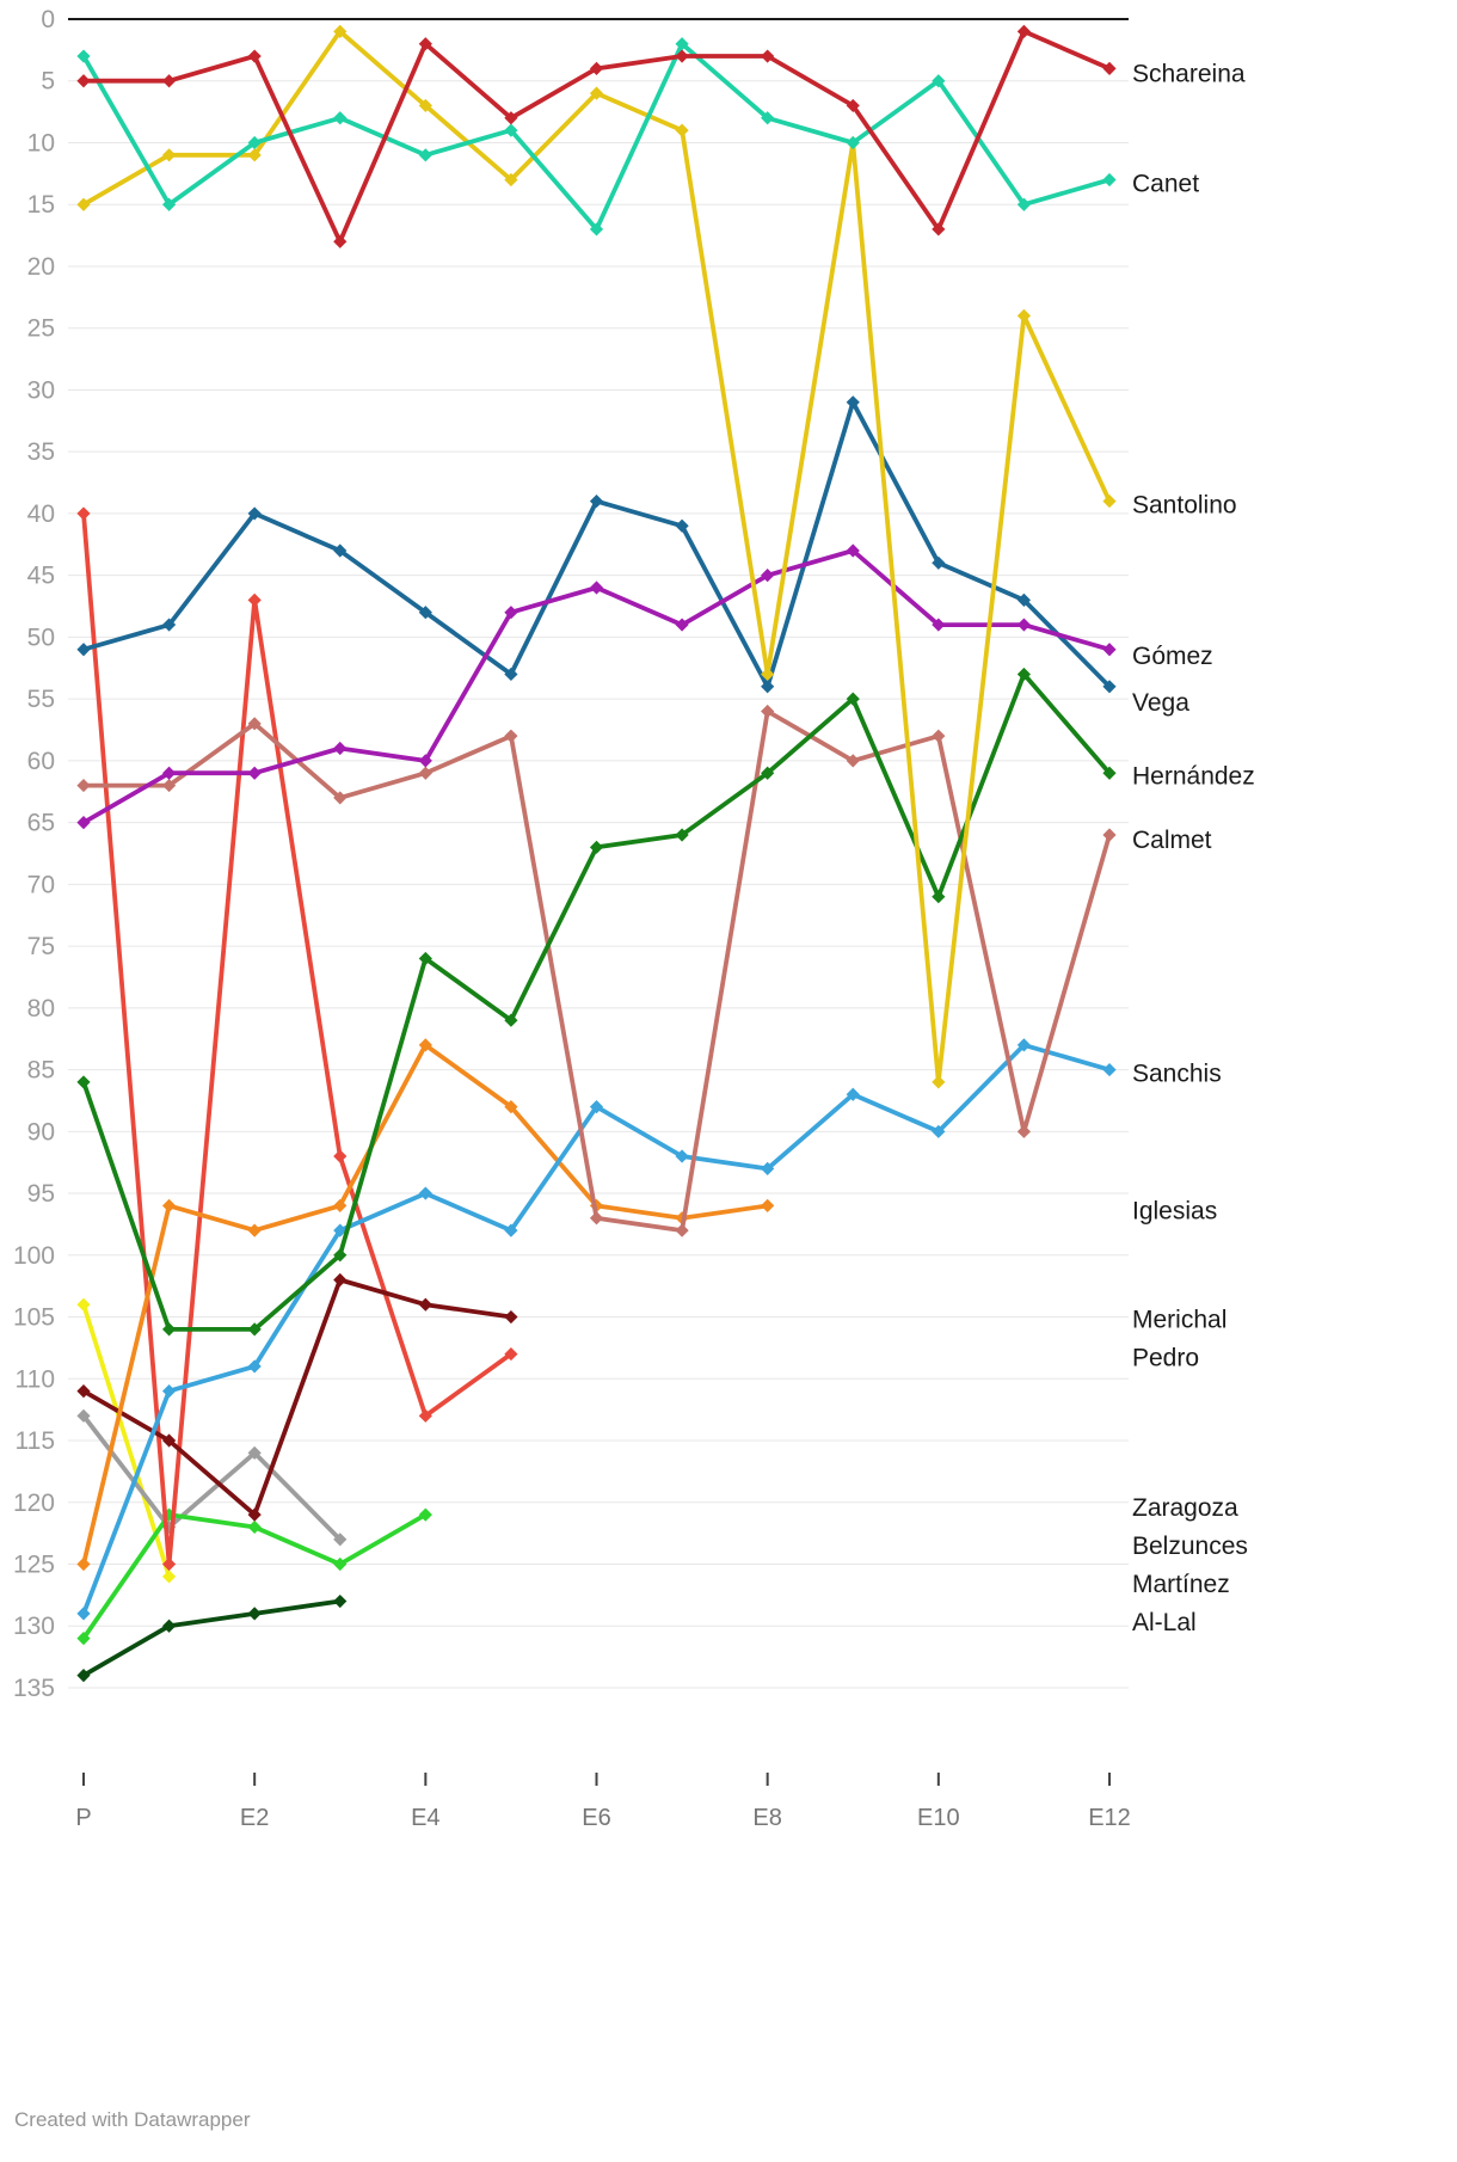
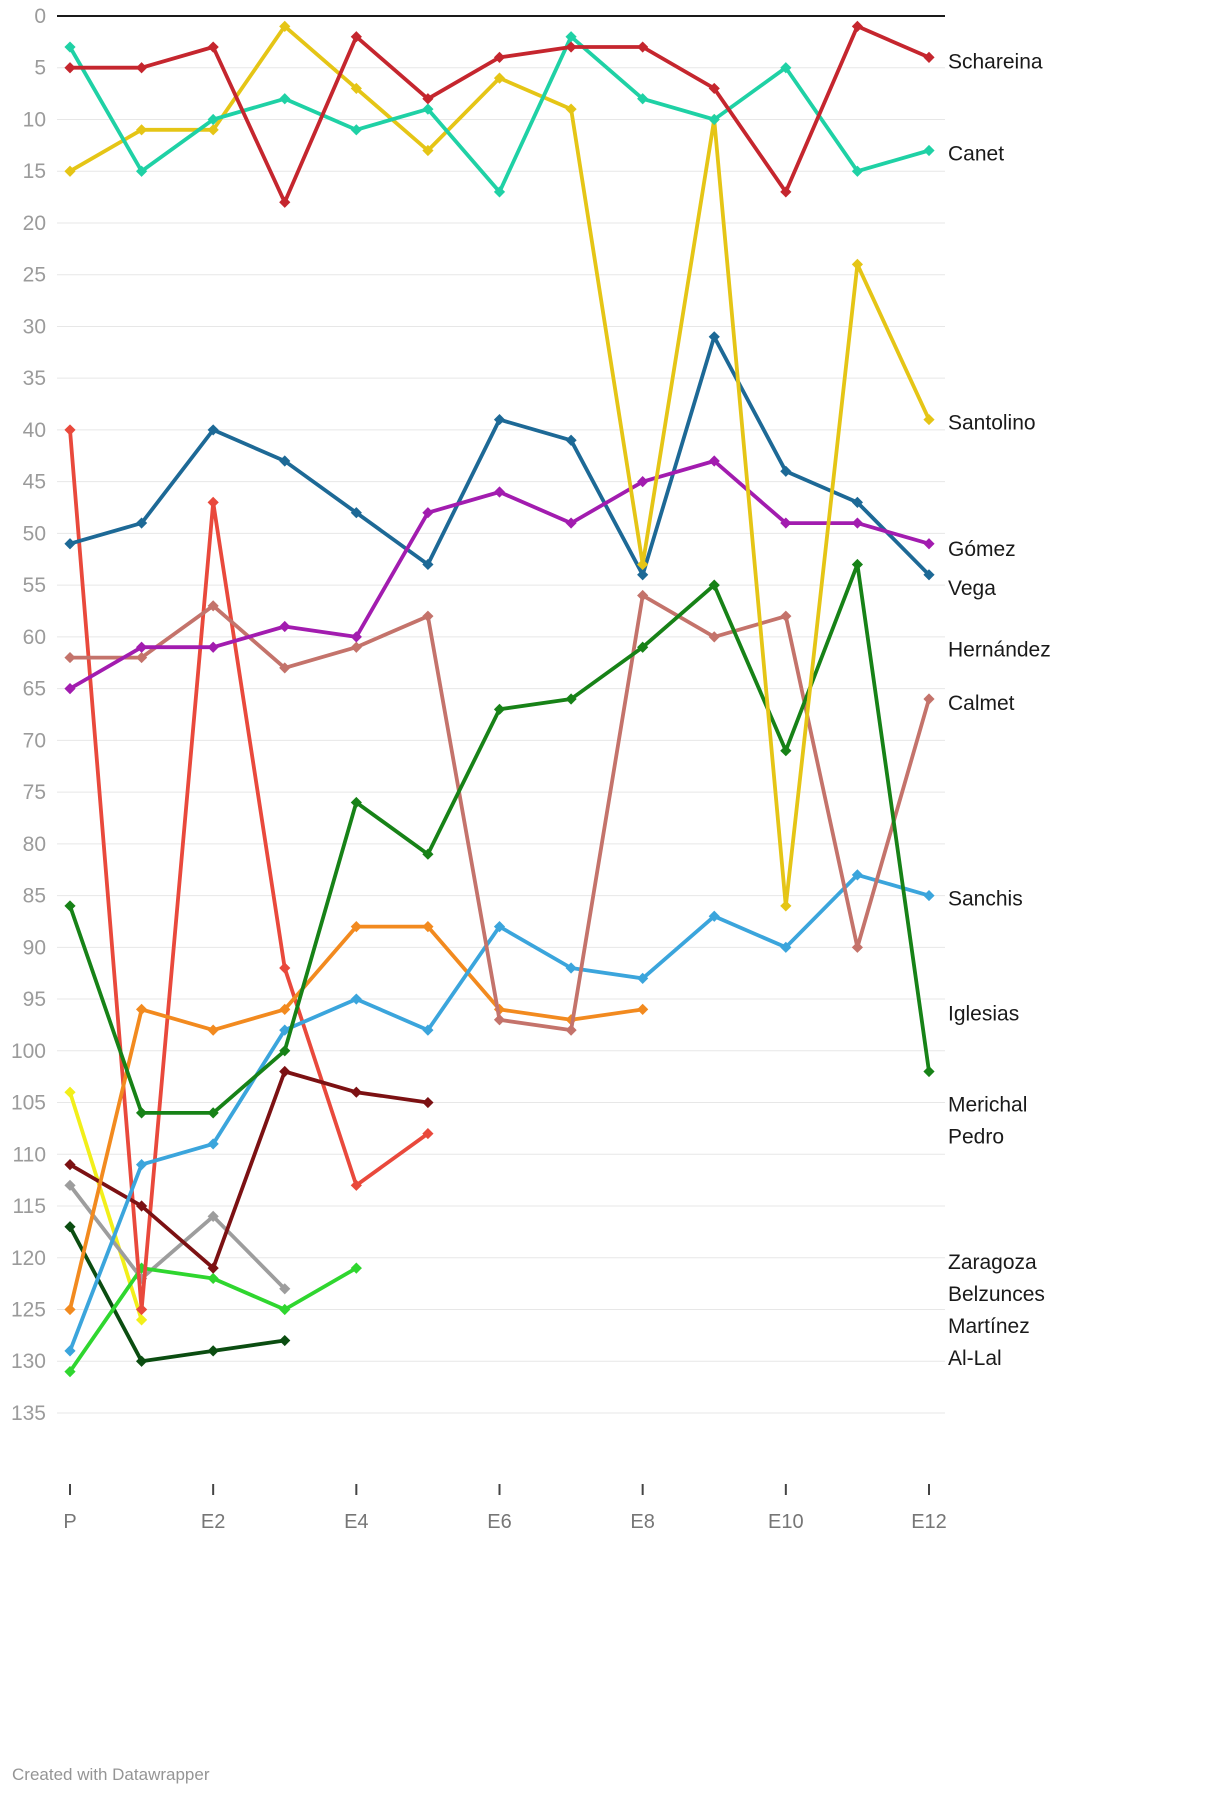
Al-Lal/P: 134 -> 117
Iglesias/E4: 83 -> 88
Hernández/E12: 61 -> 102
